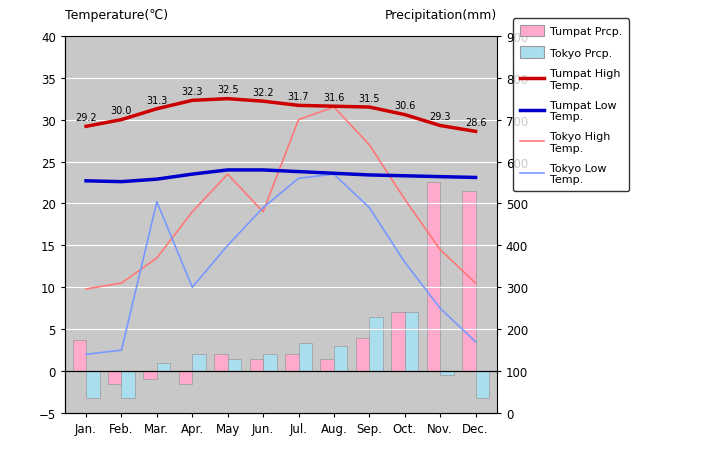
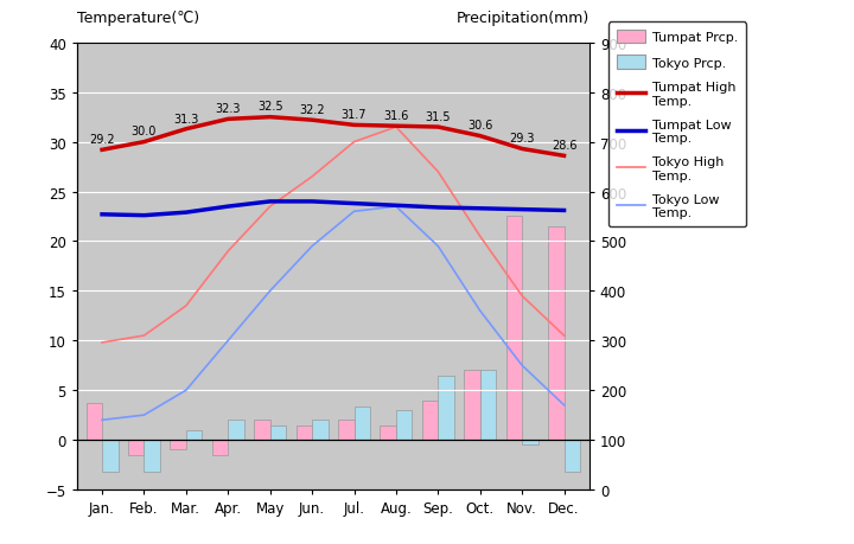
Tokyo Low Temp./Mar.: 20.2 -> 5.0
Tokyo High Temp./Jun.: 19.0 -> 26.5
